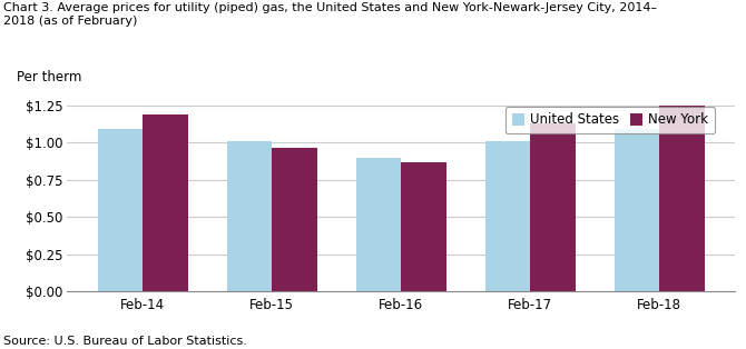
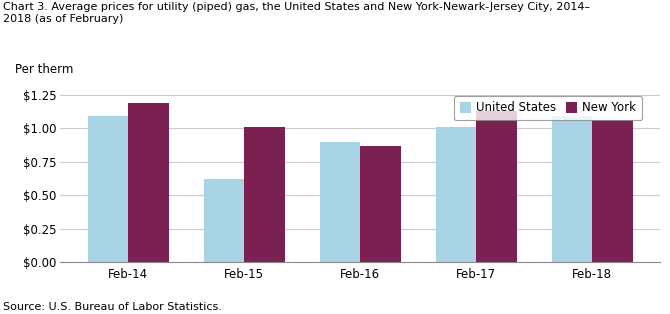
United States/Feb-15: $1.01 -> $0.62
New York/Feb-15: $0.96 -> $1.01
New York/Feb-18: $1.25 -> $1.06
